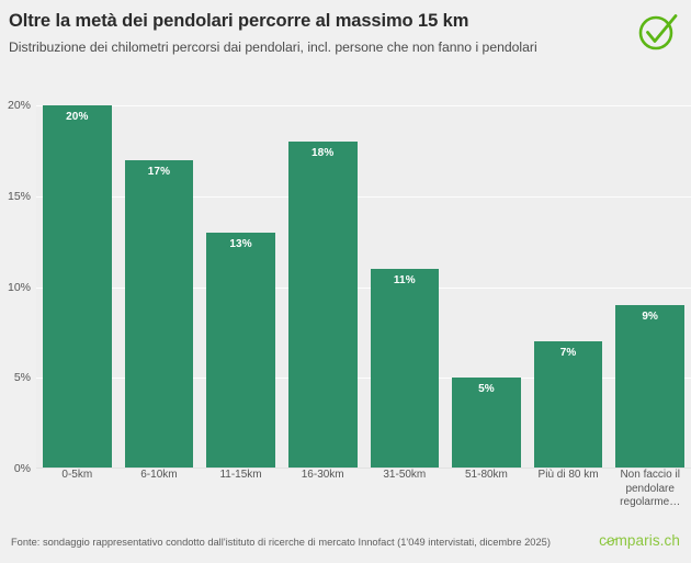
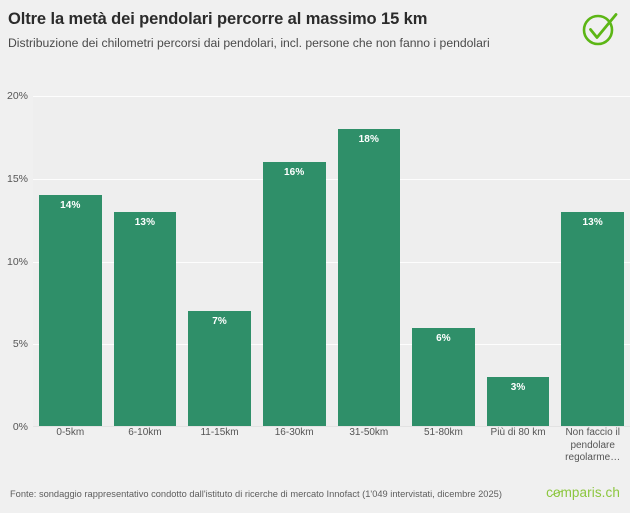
0-5km: 20% -> 14%
6-10km: 17% -> 13%
11-15km: 13% -> 7%
16-30km: 18% -> 16%
31-50km: 11% -> 18%
51-80km: 5% -> 6%
Più di 80 km: 7% -> 3%
Non faccio il pendolare regolarme…: 9% -> 13%
